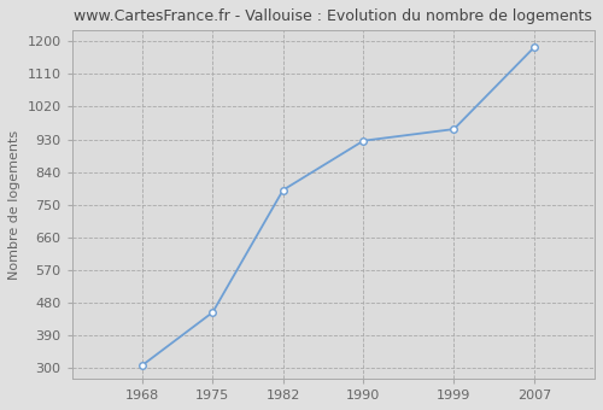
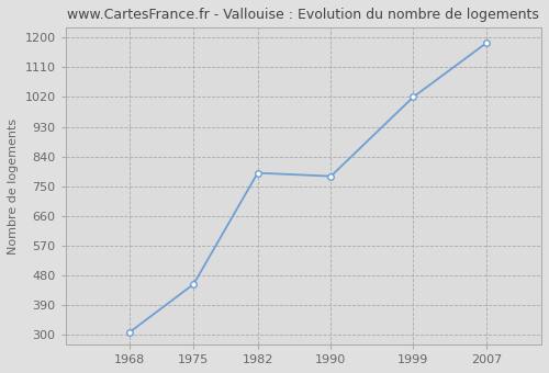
1990: 926 -> 780
1999: 958 -> 1020
